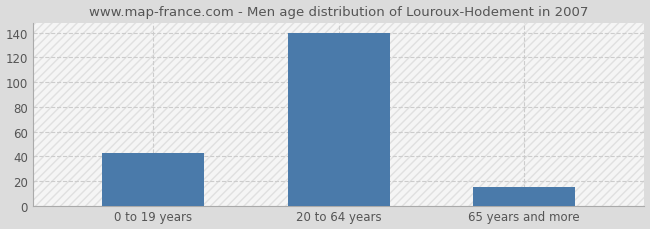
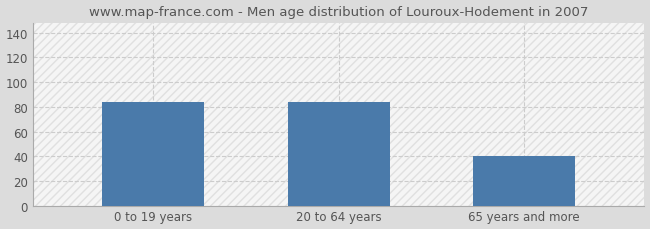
0 to 19 years: 43 -> 84
20 to 64 years: 140 -> 84
65 years and more: 15 -> 40
